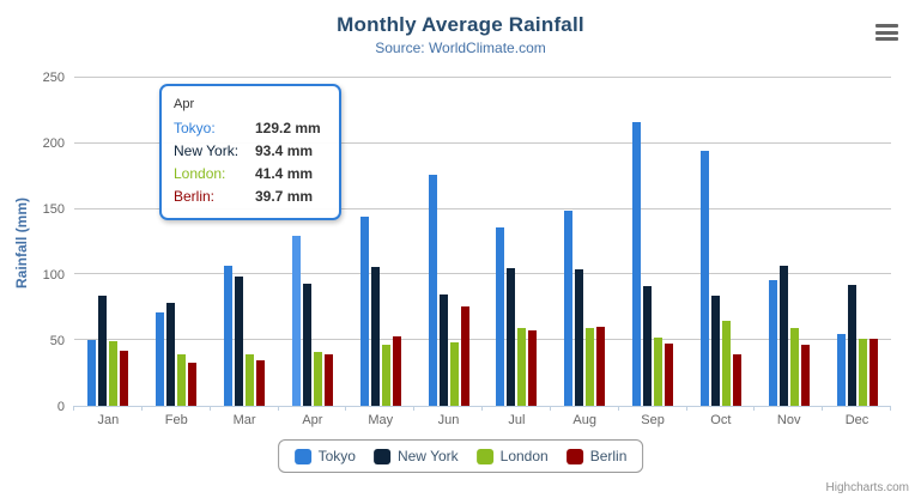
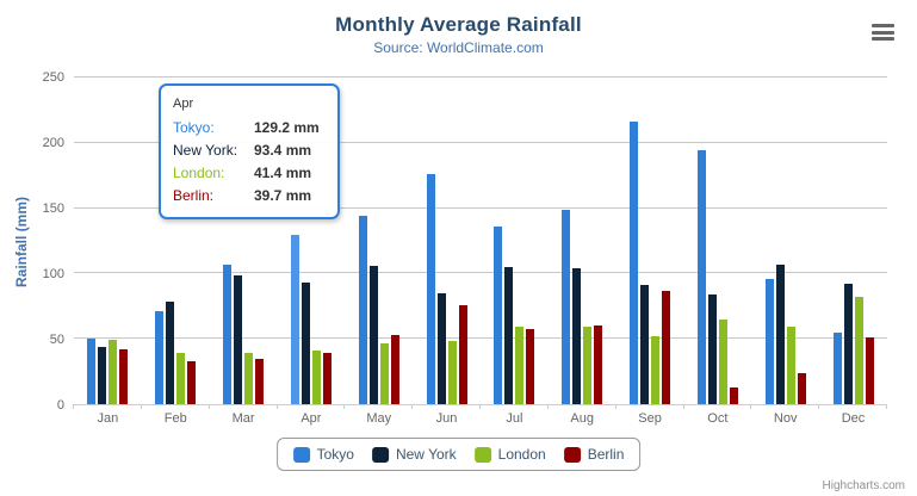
New York/Jan: 84 -> 44
Berlin/Sep: 48 -> 87
Berlin/Oct: 39 -> 13
Berlin/Nov: 47 -> 24
London/Dec: 51 -> 82
